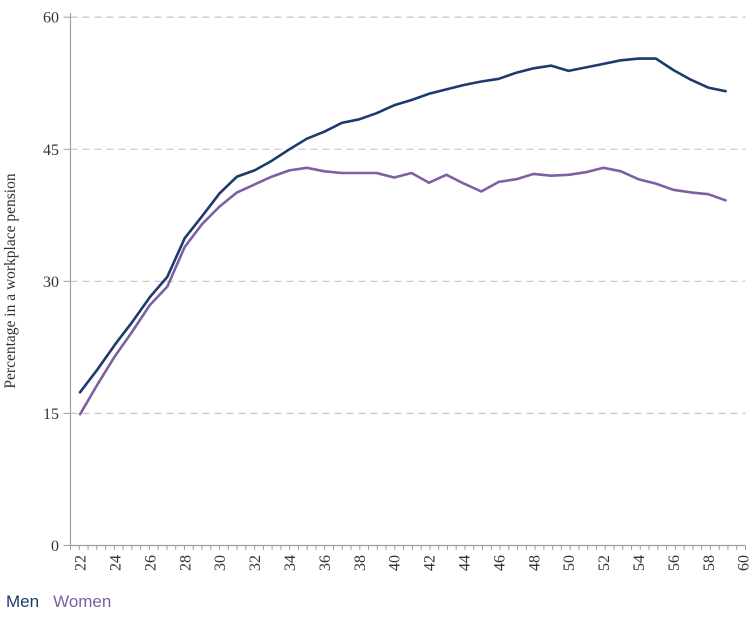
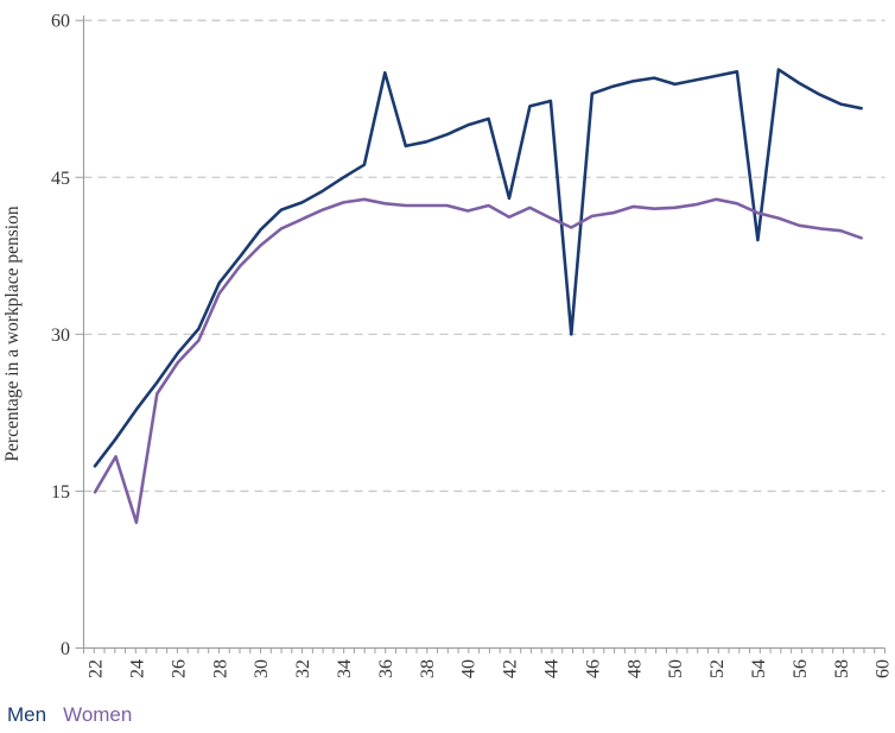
Women/24: 22 -> 12
Men/36: 47 -> 55
Men/42: 51 -> 43
Men/45: 53 -> 30
Men/54: 55 -> 39
